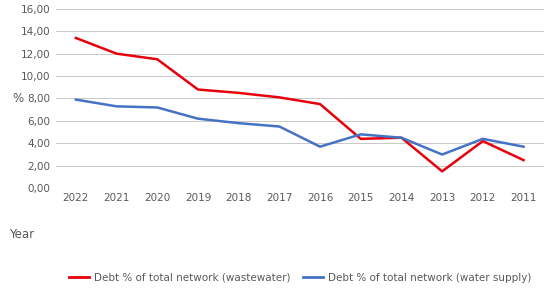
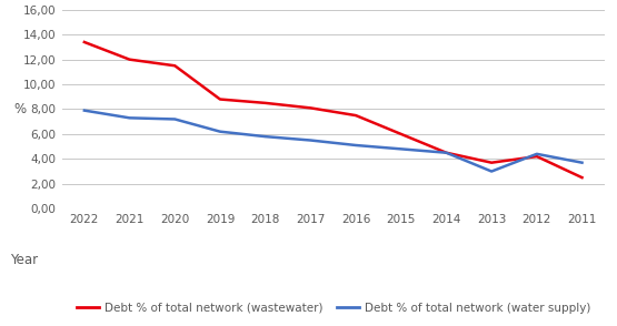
Debt % of total network (water supply)/2016: 3,7 -> 5,1
Debt % of total network (wastewater)/2015: 4,4 -> 6,0
Debt % of total network (wastewater)/2013: 1,5 -> 3,7
